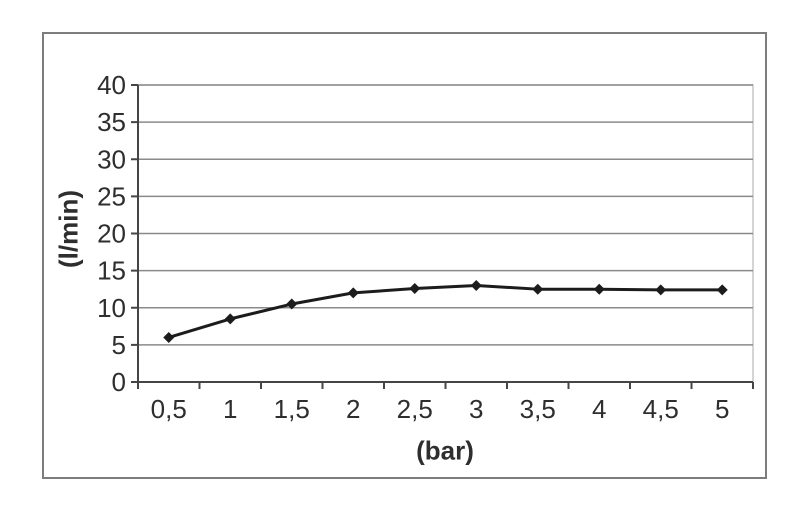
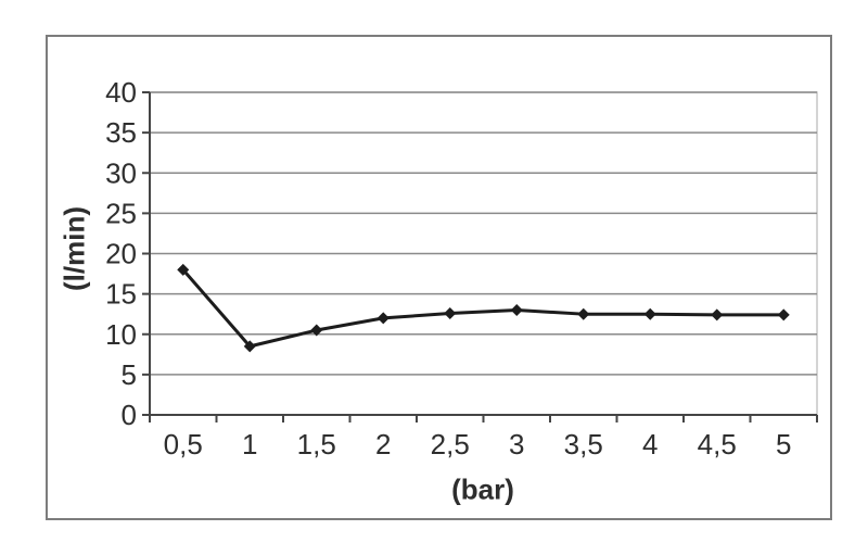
0,5: 6 -> 18
